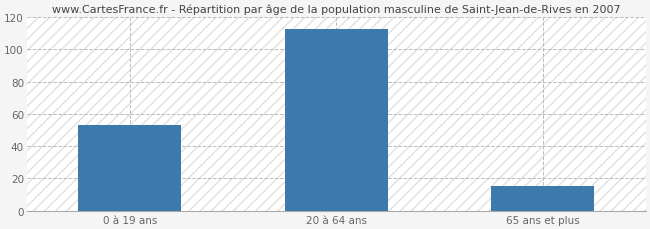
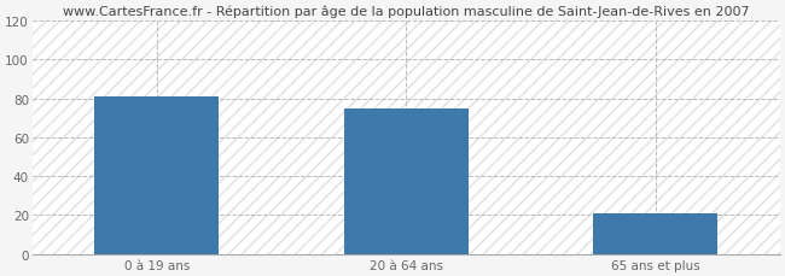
0 à 19 ans: 53 -> 81
20 à 64 ans: 113 -> 75
65 ans et plus: 15 -> 21
